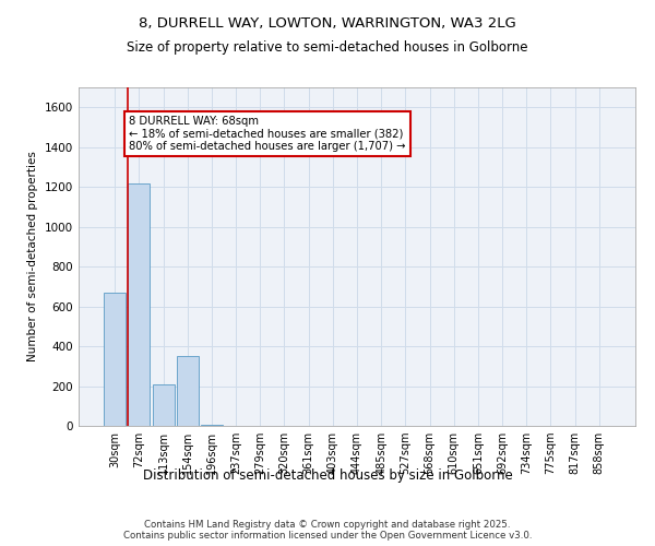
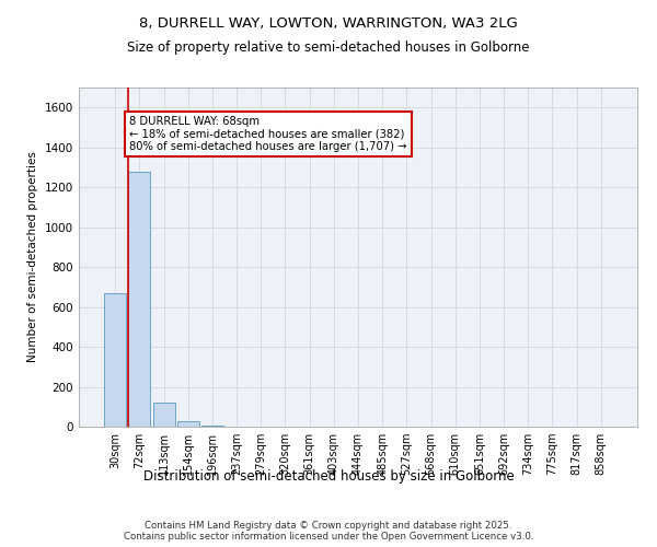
72sqm: 1220 -> 1280
113sqm: 210 -> 120
154sqm: 350 -> 30
